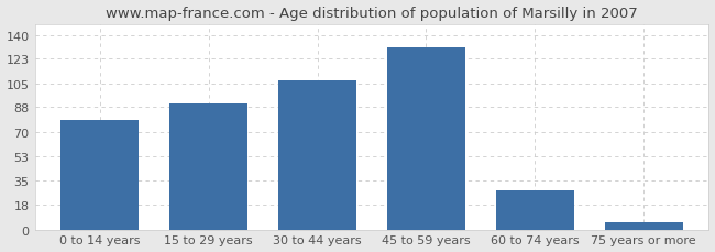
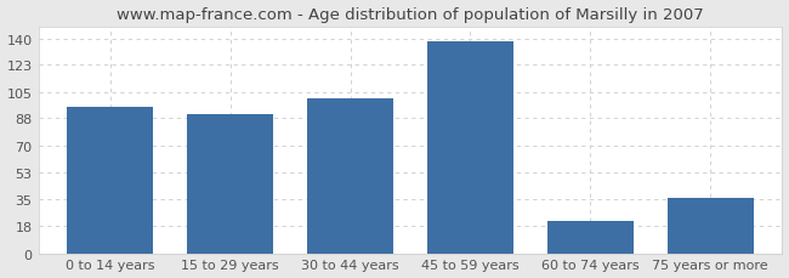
0 to 14 years: 79 -> 95
30 to 44 years: 107 -> 101
45 to 59 years: 131 -> 138
60 to 74 years: 28 -> 21
75 years or more: 5 -> 36
